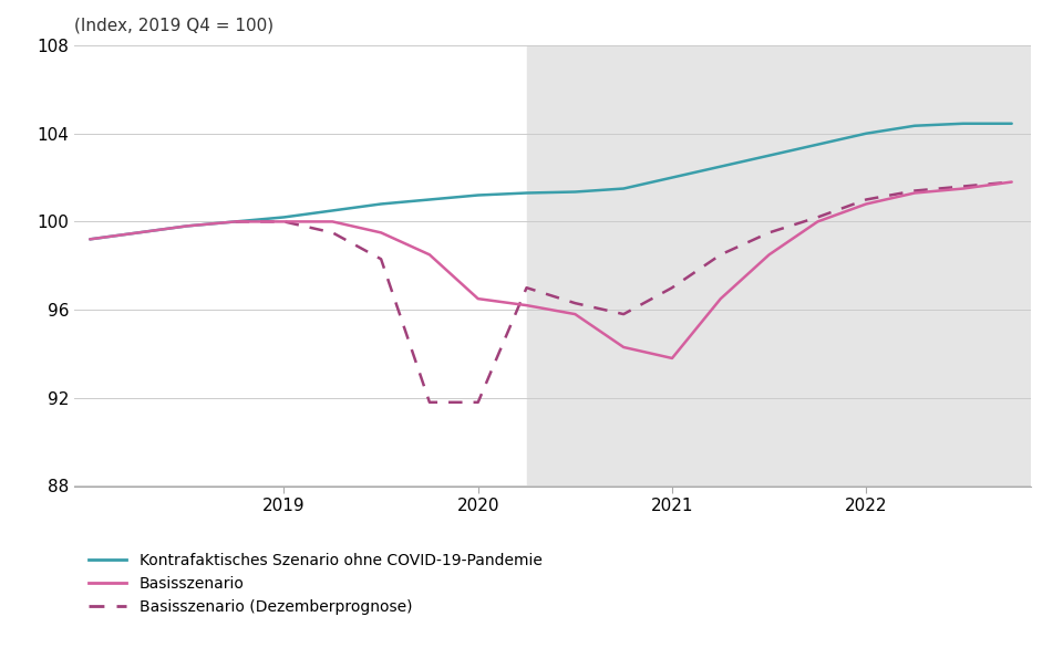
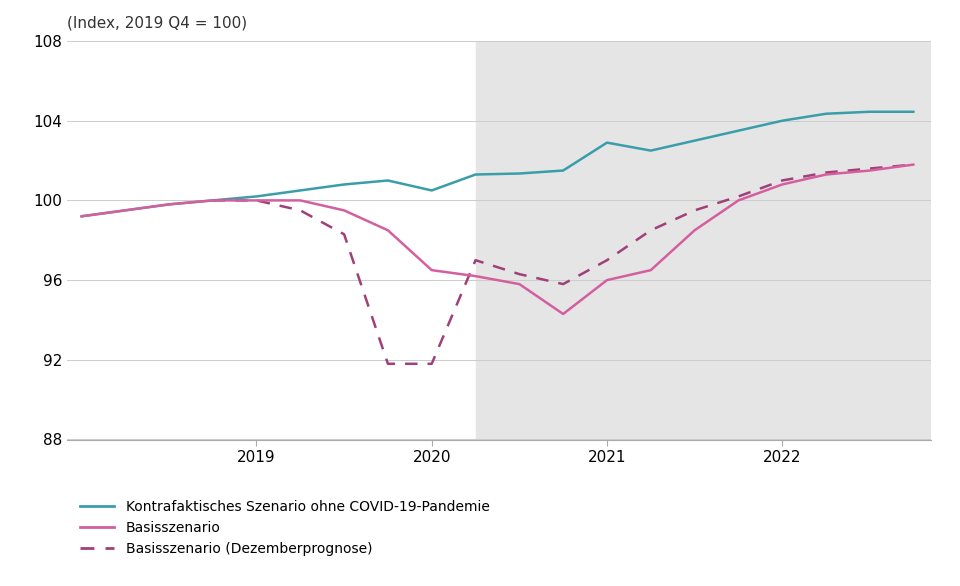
Kontrafaktisches Szenario ohne COVID-19-Pandemie/2020: 101.2 -> 100.5
Kontrafaktisches Szenario ohne COVID-19-Pandemie/2021: 102.0 -> 102.9
Basisszenario/2021: 93.8 -> 96.0
